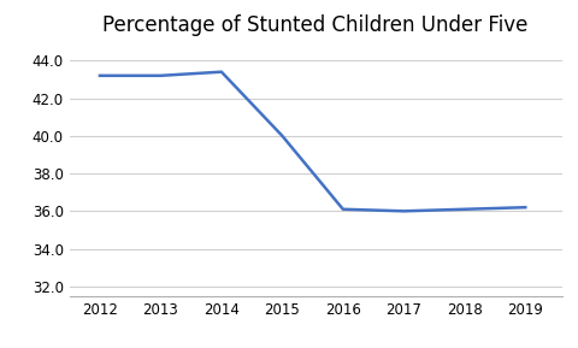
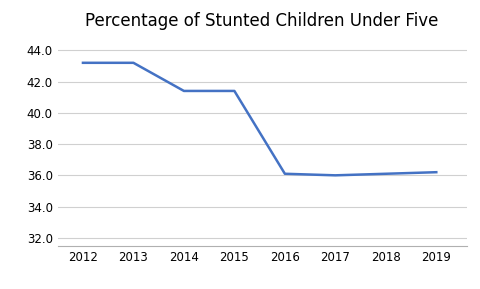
2014: 43.4 -> 41.4
2015: 40.0 -> 41.4
